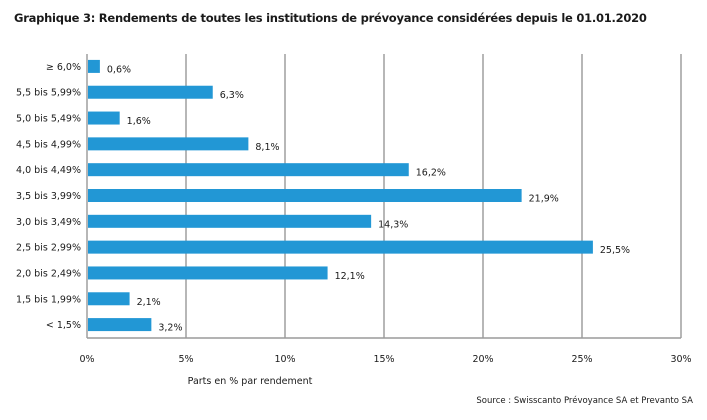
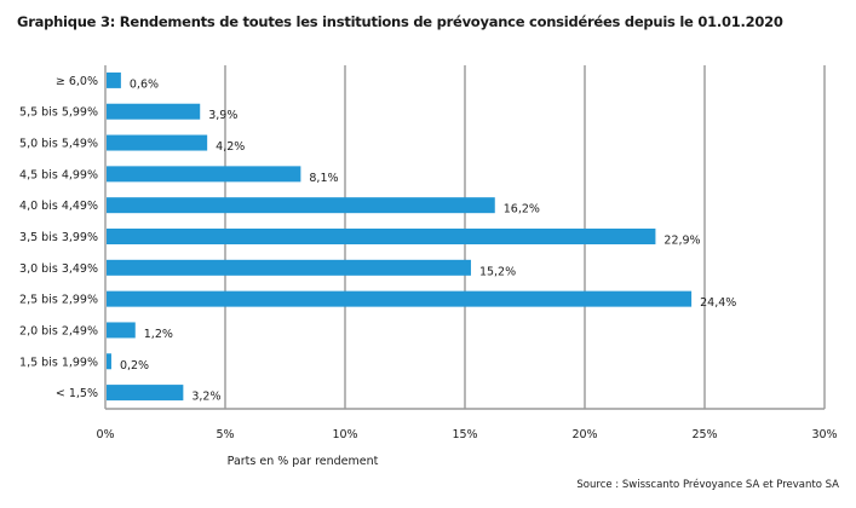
5,5 bis 5,99%: 6,3% -> 3,9%
5,0 bis 5,49%: 1,6% -> 4,2%
3,5 bis 3,99%: 21,9% -> 22,9%
3,0 bis 3,49%: 14,3% -> 15,2%
2,5 bis 2,99%: 25,5% -> 24,4%
2,0 bis 2,49%: 12,1% -> 1,2%
1,5 bis 1,99%: 2,1% -> 0,2%
